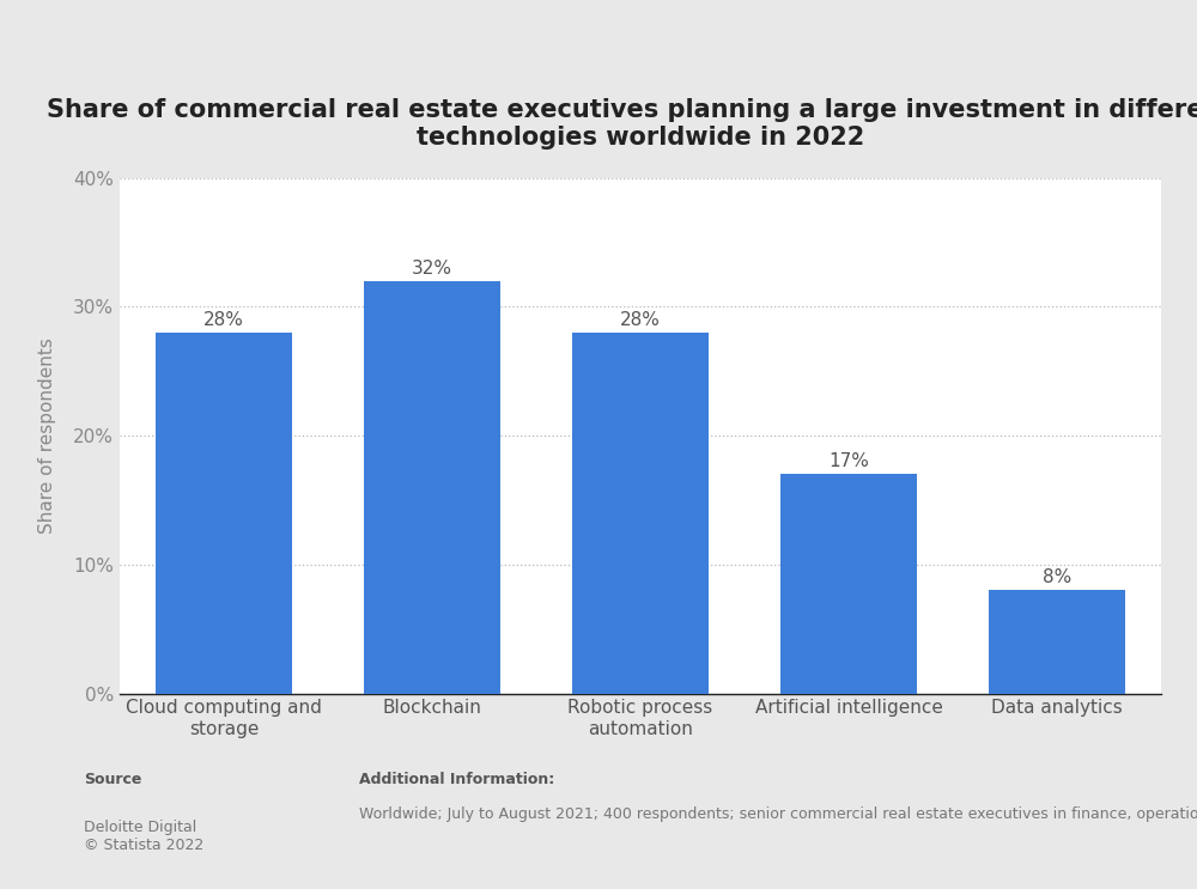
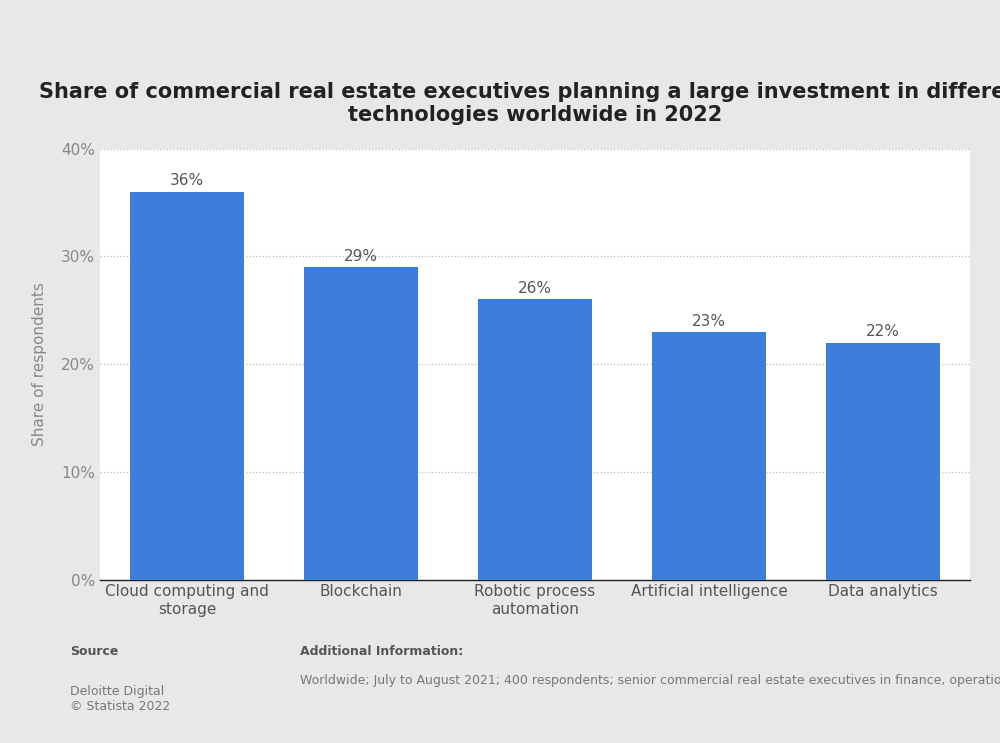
Cloud computing and storage: 28% -> 36%
Blockchain: 32% -> 29%
Robotic process automation: 28% -> 26%
Artificial intelligence: 17% -> 23%
Data analytics: 8% -> 22%
